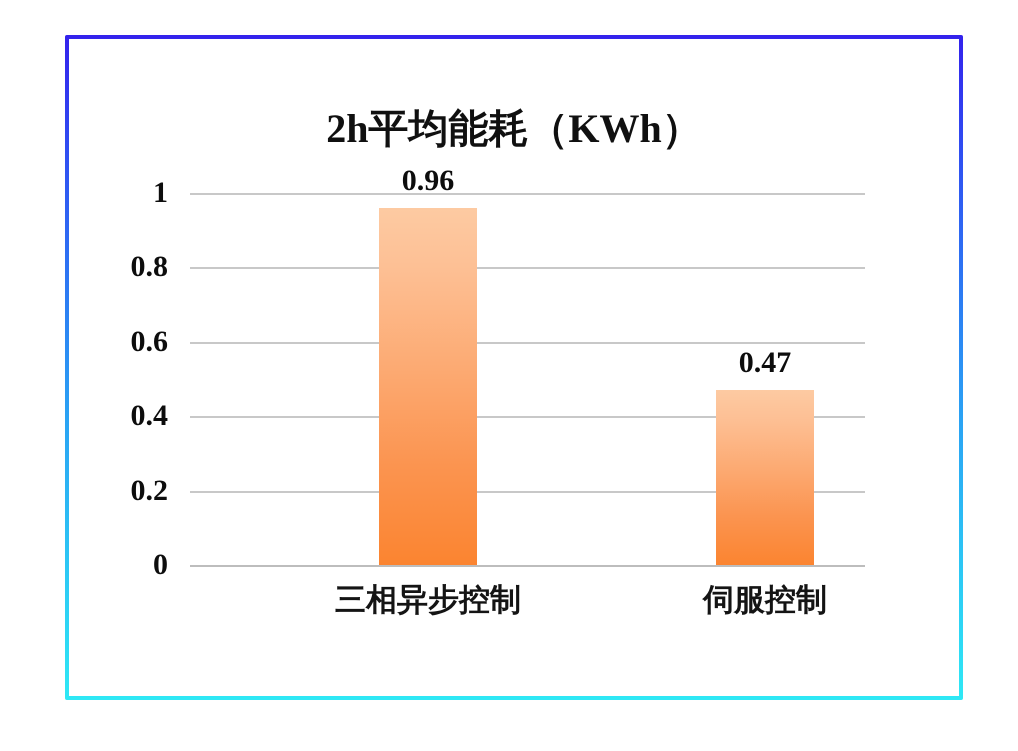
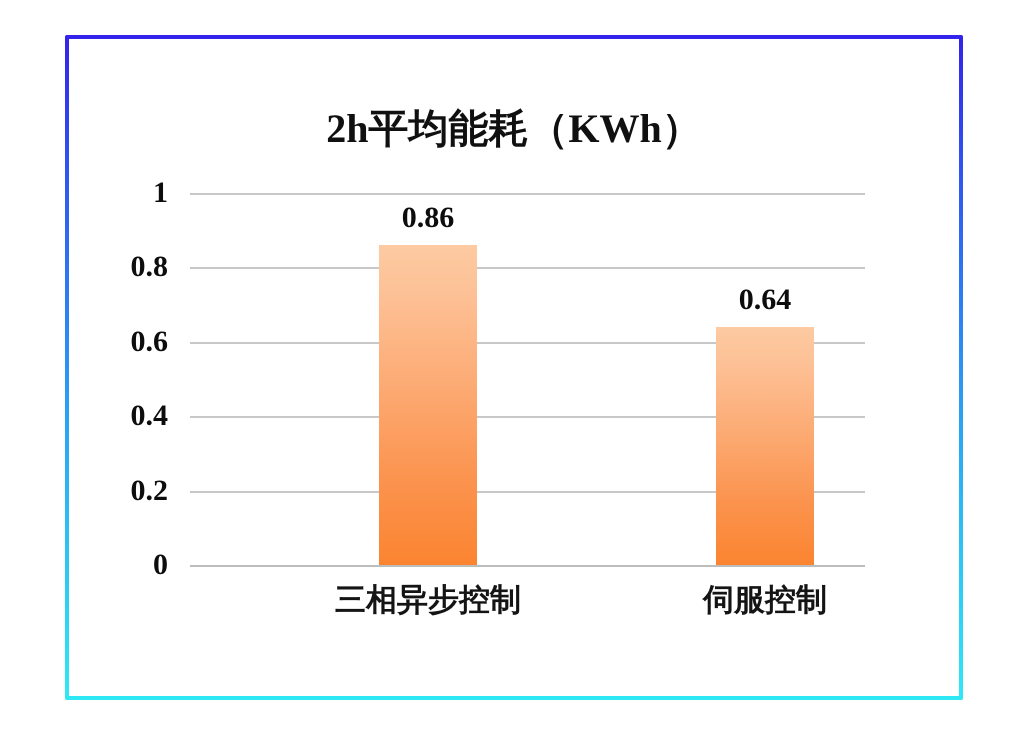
三相异步控制: 0.96 -> 0.86
伺服控制: 0.47 -> 0.64
